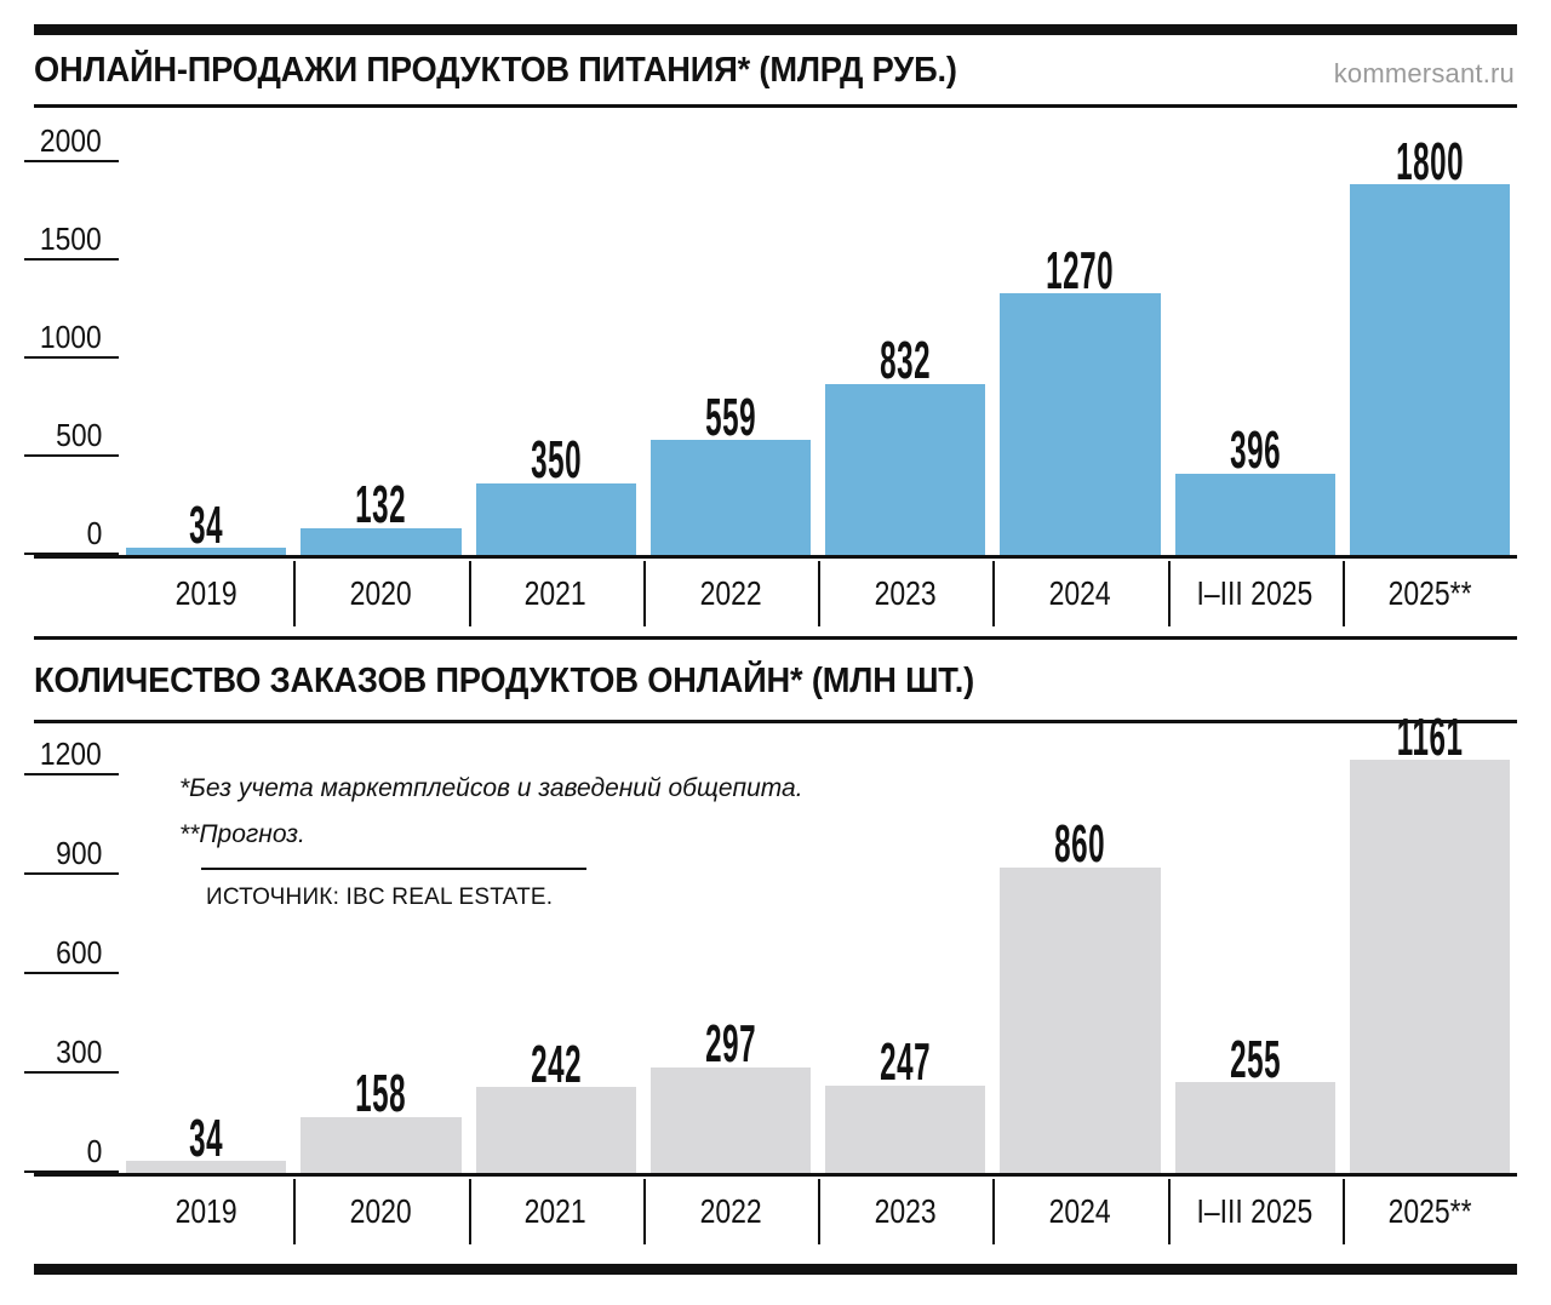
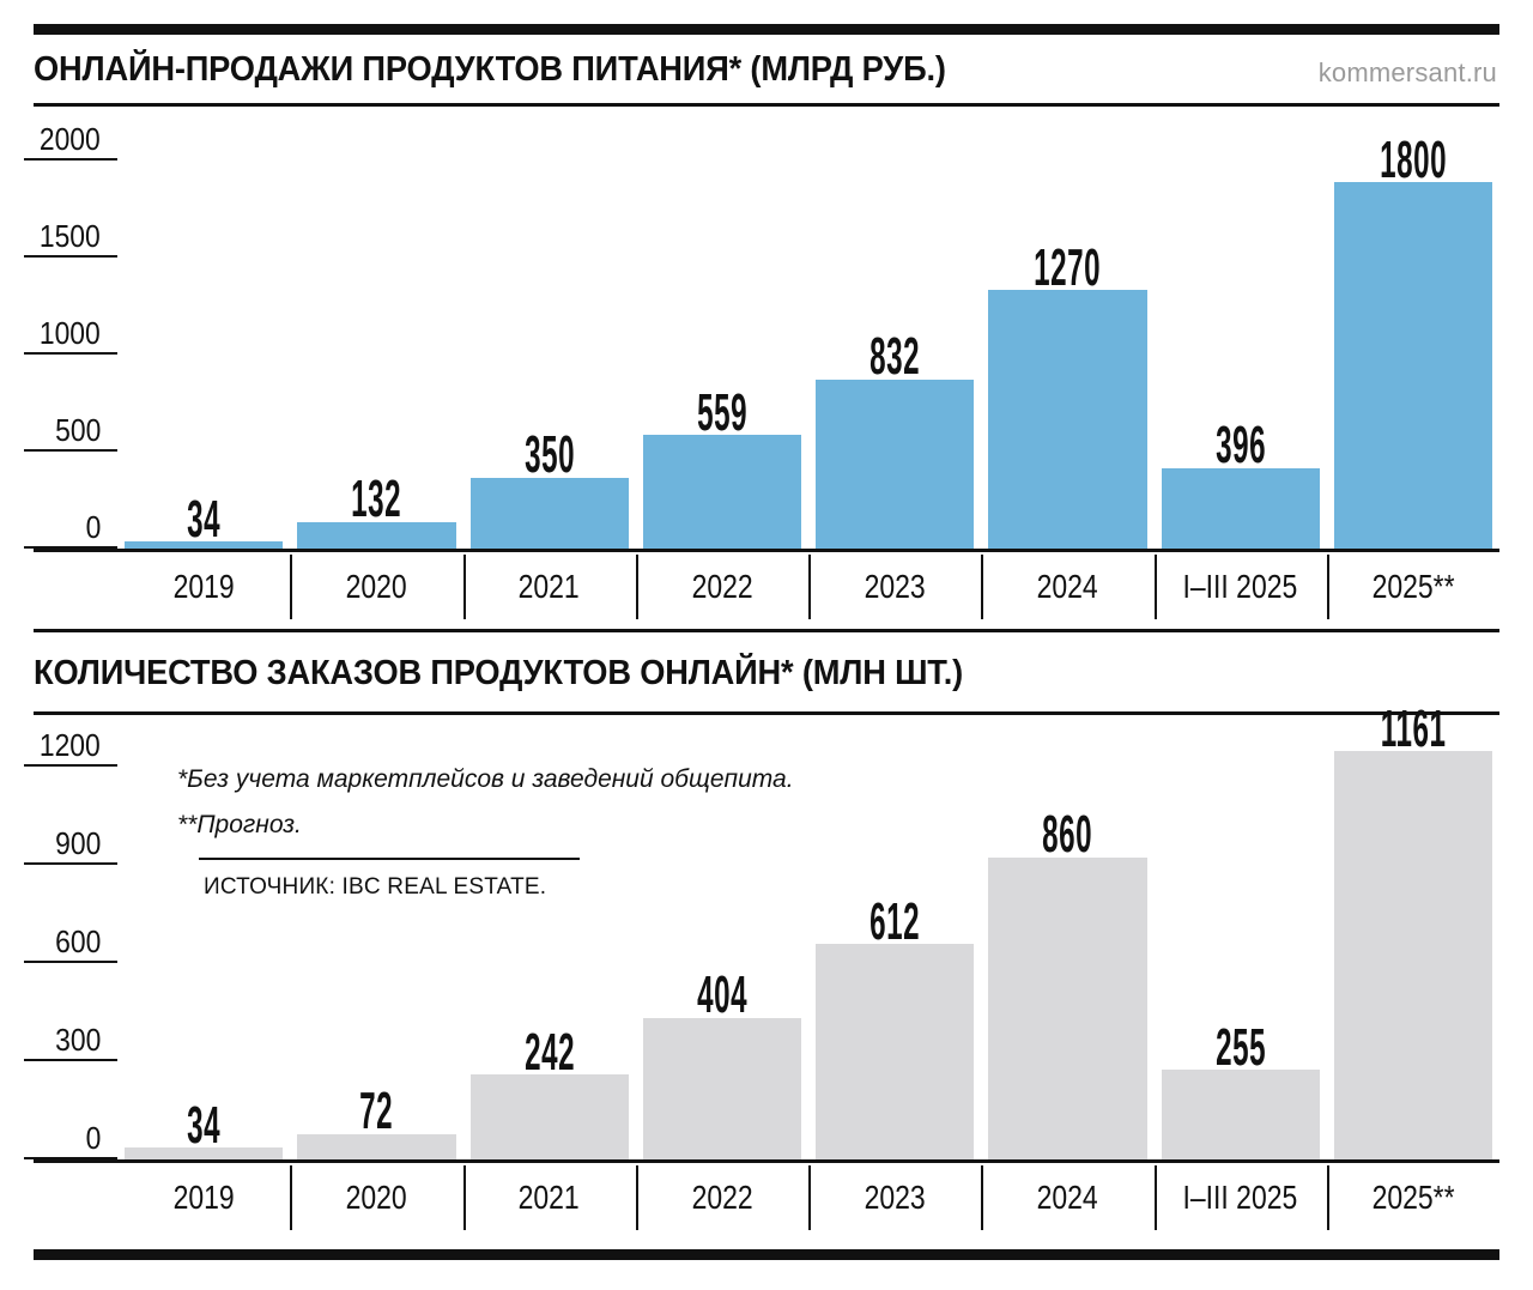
КОЛИЧЕСТВО ЗАКАЗОВ ПРОДУКТОВ ОНЛАЙН* (МЛН ШТ.)/2020: 158 -> 72
КОЛИЧЕСТВО ЗАКАЗОВ ПРОДУКТОВ ОНЛАЙН* (МЛН ШТ.)/2022: 297 -> 404
КОЛИЧЕСТВО ЗАКАЗОВ ПРОДУКТОВ ОНЛАЙН* (МЛН ШТ.)/2023: 247 -> 612
